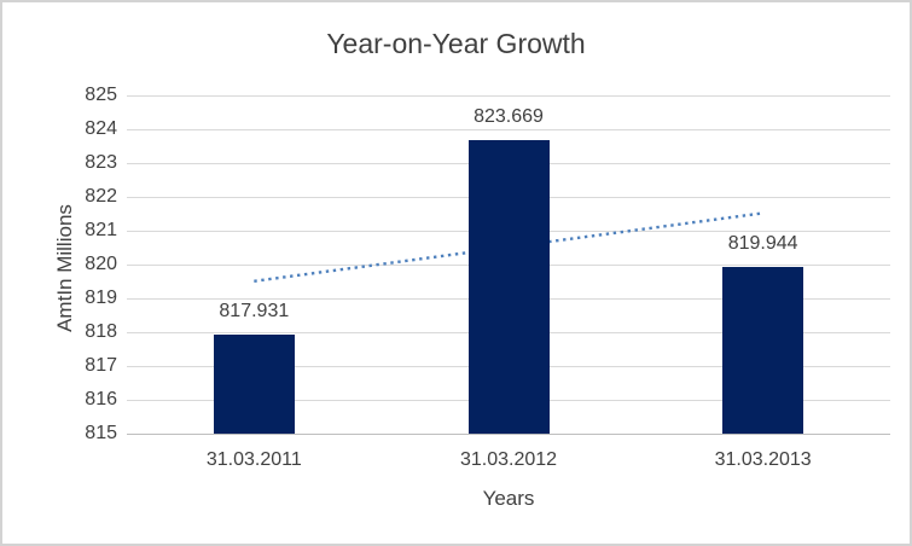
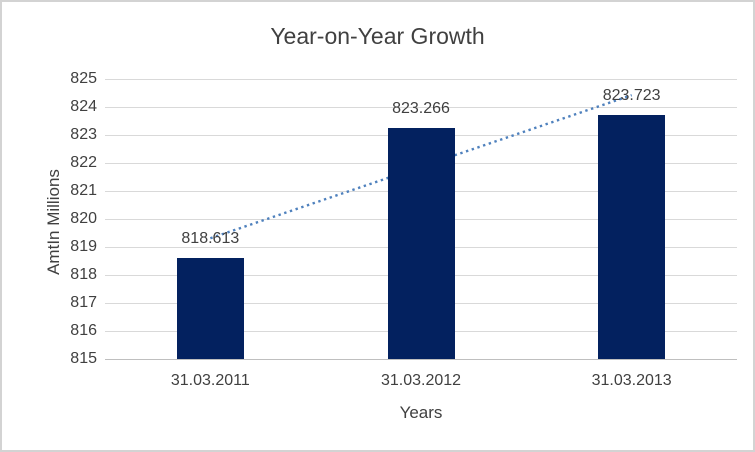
31.03.2011: 817.931 -> 818.613
31.03.2012: 823.669 -> 823.266
31.03.2013: 819.944 -> 823.723
